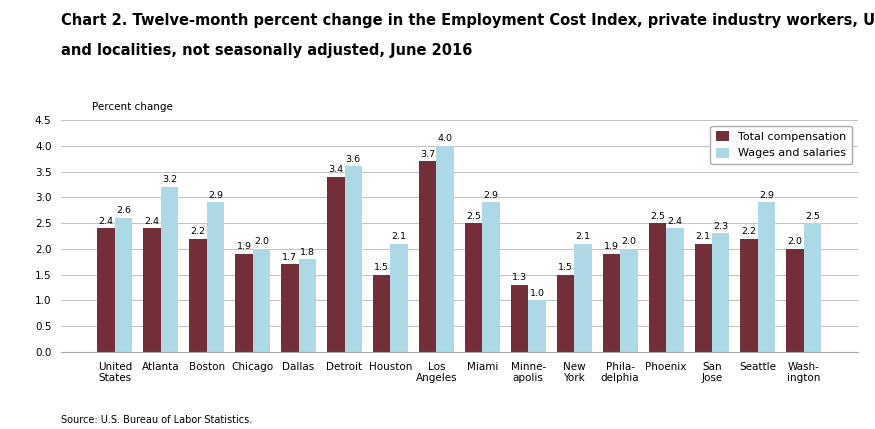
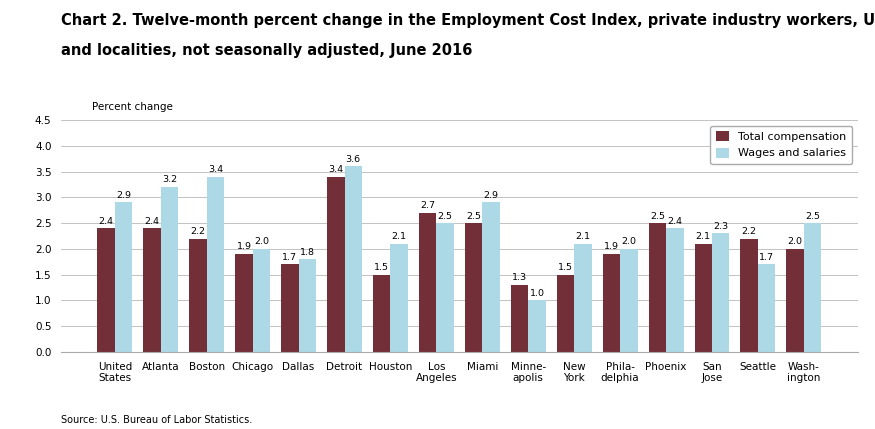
Wages and salaries/United States: 2.6 -> 2.9
Wages and salaries/Boston: 2.9 -> 3.4
Total compensation/Los Angeles: 3.7 -> 2.7
Wages and salaries/Los Angeles: 4.0 -> 2.5
Wages and salaries/Seattle: 2.9 -> 1.7
